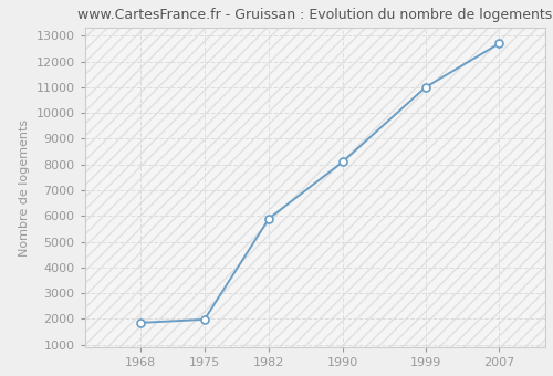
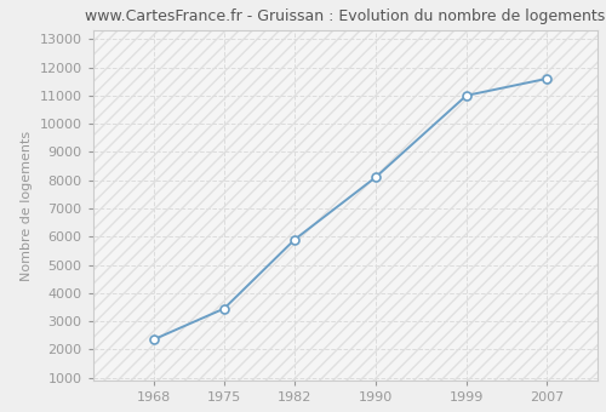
1968: 1850 -> 2350
1975: 1980 -> 3450
2007: 12700 -> 11600
